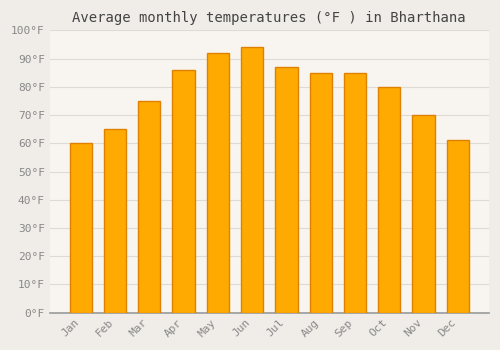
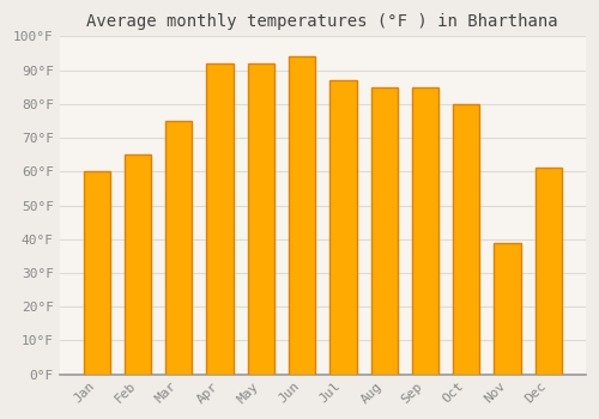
Apr: 86°F -> 92°F
Nov: 70°F -> 39°F
